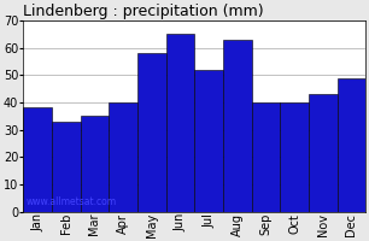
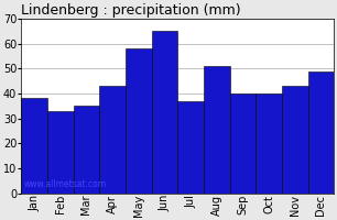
Apr: 40 -> 43
Jul: 52 -> 37
Aug: 63 -> 51
